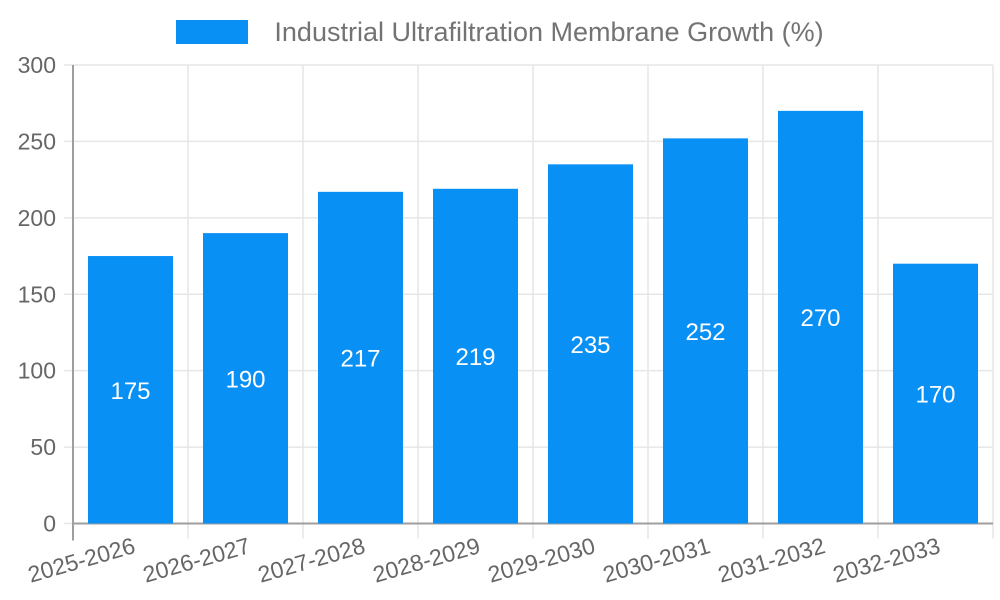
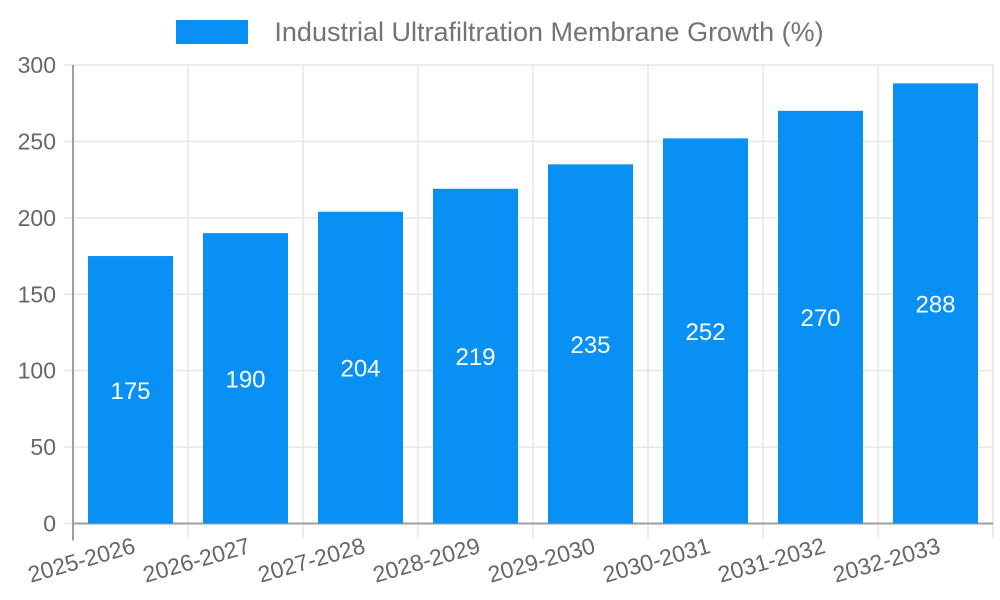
2027-2028: 217 -> 204
2032-2033: 170 -> 288
